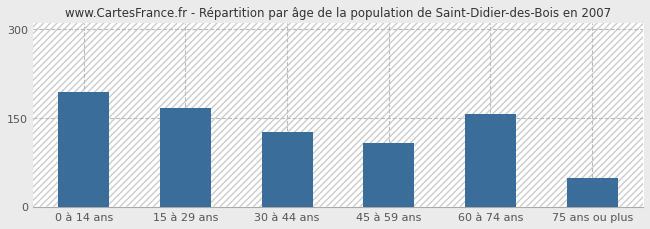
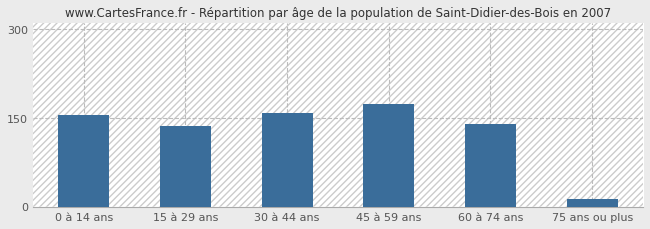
0 à 14 ans: 194 -> 155
15 à 29 ans: 166 -> 136
30 à 44 ans: 126 -> 158
45 à 59 ans: 108 -> 173
60 à 74 ans: 156 -> 139
75 ans ou plus: 48 -> 13
